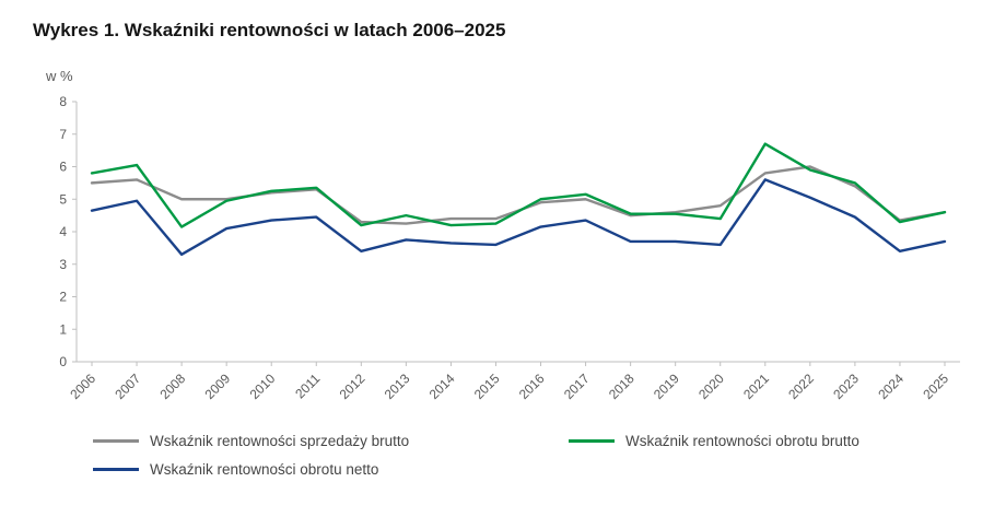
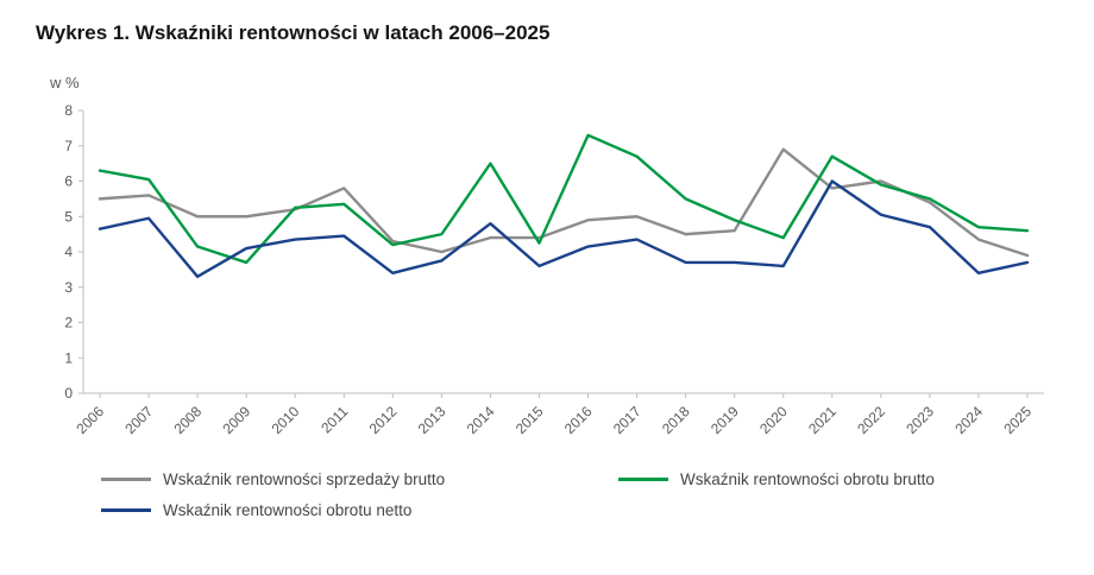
Wskaźnik rentowności obrotu brutto/2006: 5.8 -> 6.3
Wskaźnik rentowności obrotu brutto/2009: 5.0 -> 3.7
Wskaźnik rentowności sprzedaży brutto/2011: 5.3 -> 5.8
Wskaźnik rentowności sprzedaży brutto/2013: 4.2 -> 4.0
Wskaźnik rentowności obrotu brutto/2014: 4.2 -> 6.5
Wskaźnik rentowności obrotu netto/2014: 3.6 -> 4.8
Wskaźnik rentowności obrotu brutto/2016: 5.0 -> 7.3
Wskaźnik rentowności obrotu brutto/2017: 5.2 -> 6.7
Wskaźnik rentowności obrotu brutto/2018: 4.5 -> 5.5
Wskaźnik rentowności obrotu brutto/2019: 4.5 -> 4.9
Wskaźnik rentowności sprzedaży brutto/2020: 4.8 -> 6.9
Wskaźnik rentowności obrotu netto/2021: 5.6 -> 6.0
Wskaźnik rentowności obrotu netto/2023: 4.5 -> 4.7
Wskaźnik rentowności obrotu brutto/2024: 4.3 -> 4.7
Wskaźnik rentowności sprzedaży brutto/2025: 4.6 -> 3.9
